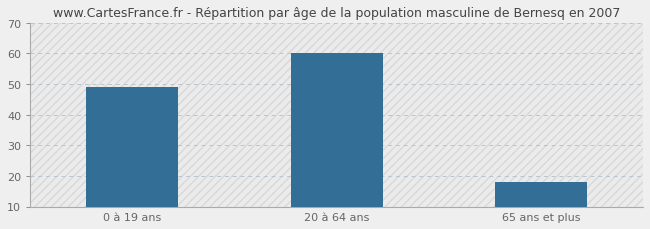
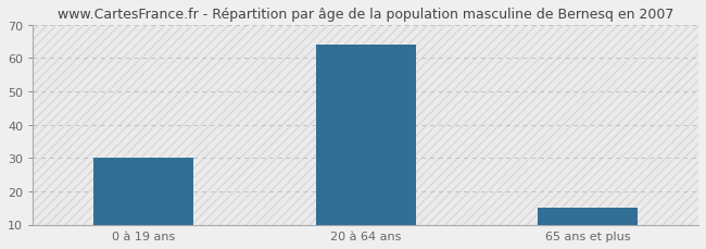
0 à 19 ans: 49 -> 30
20 à 64 ans: 60 -> 64
65 ans et plus: 18 -> 15
